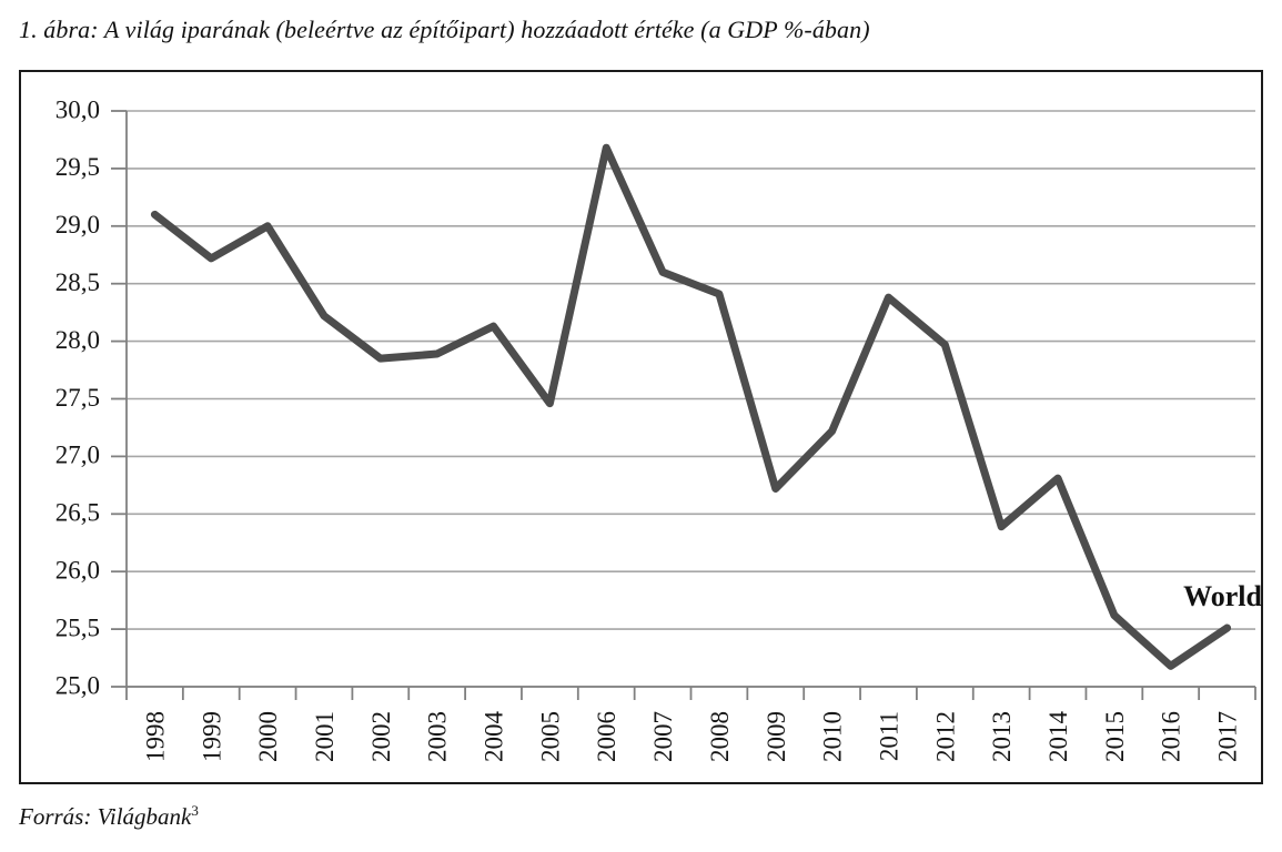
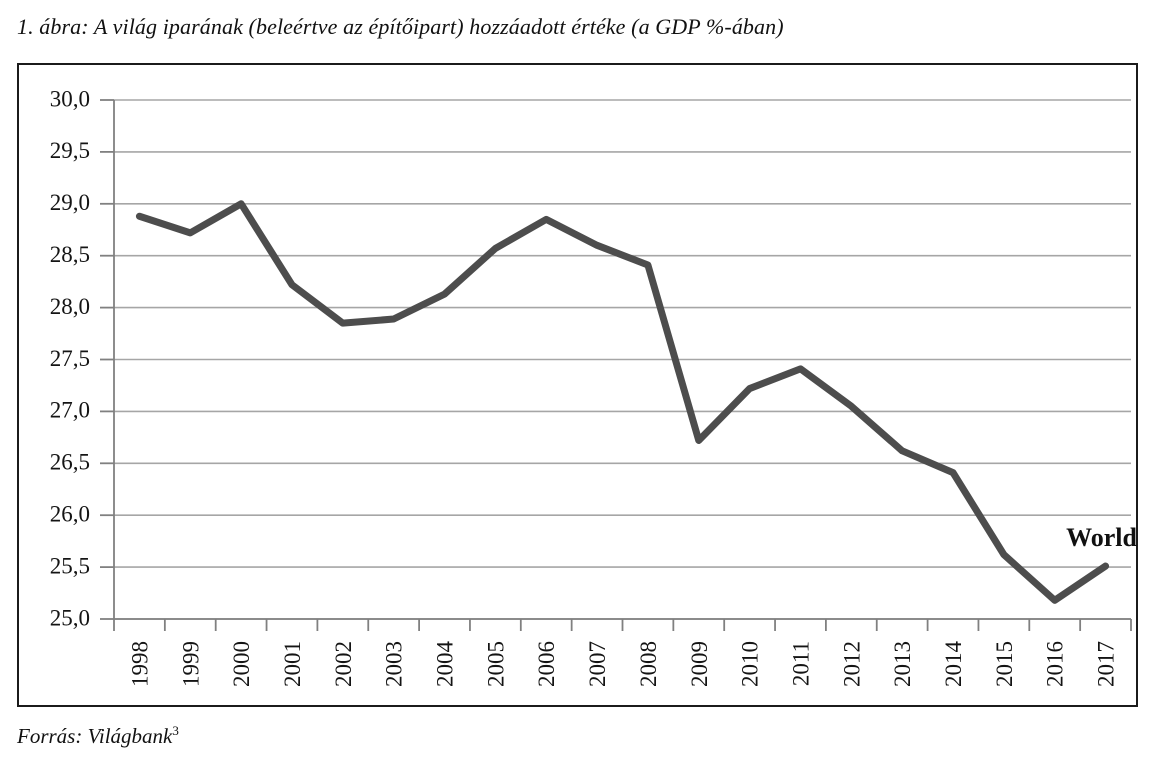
1998: 29,10 -> 28,88
2005: 27,46 -> 28,57
2006: 29,68 -> 28,85
2011: 28,38 -> 27,41
2012: 27,97 -> 27,05
2013: 26,39 -> 26,62
2014: 26,81 -> 26,41
